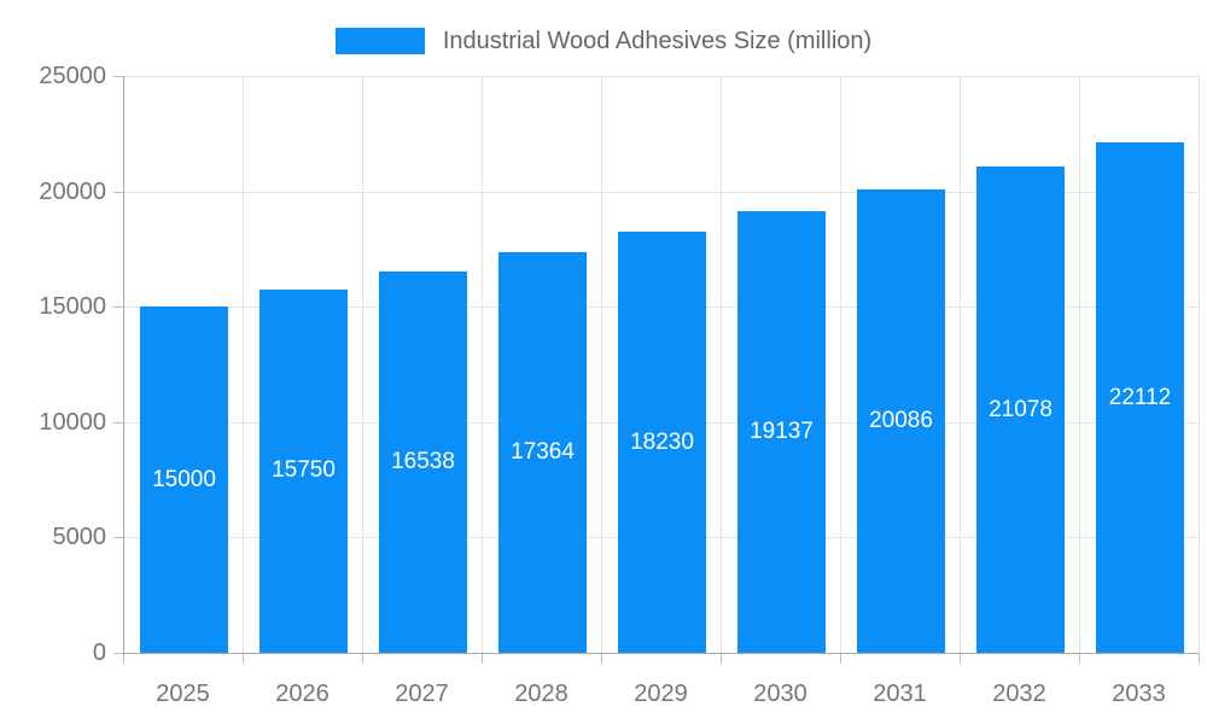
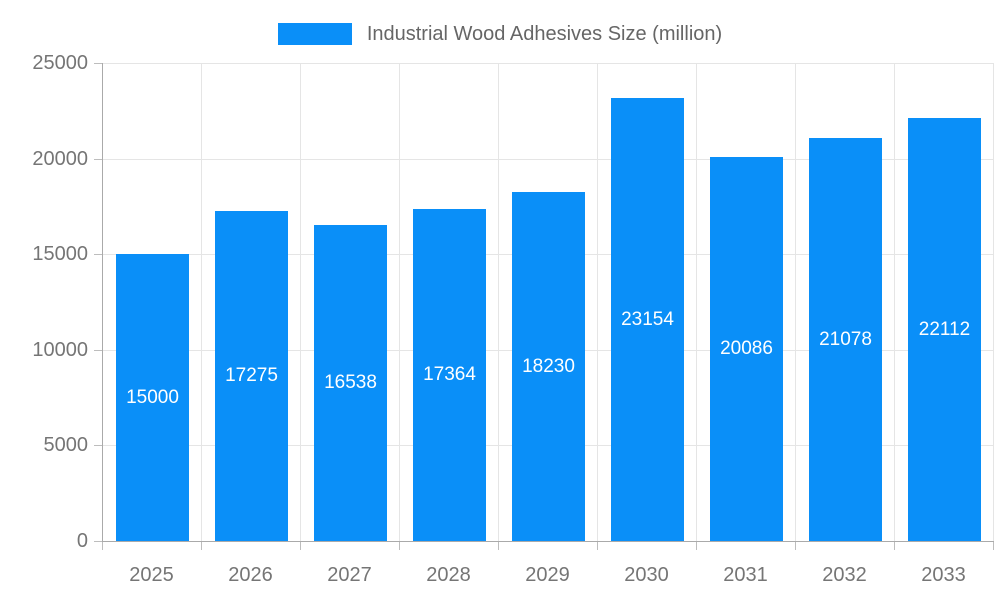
2026: 15750 -> 17275
2030: 19137 -> 23154
